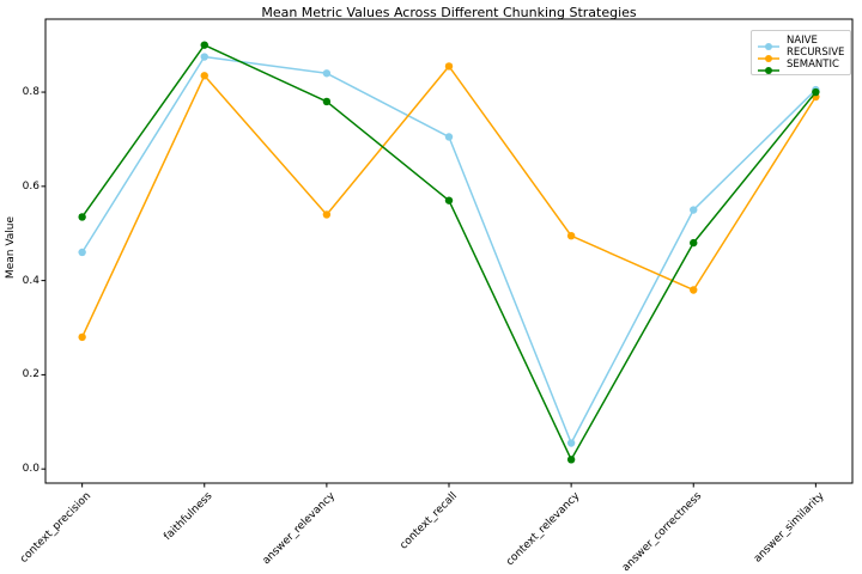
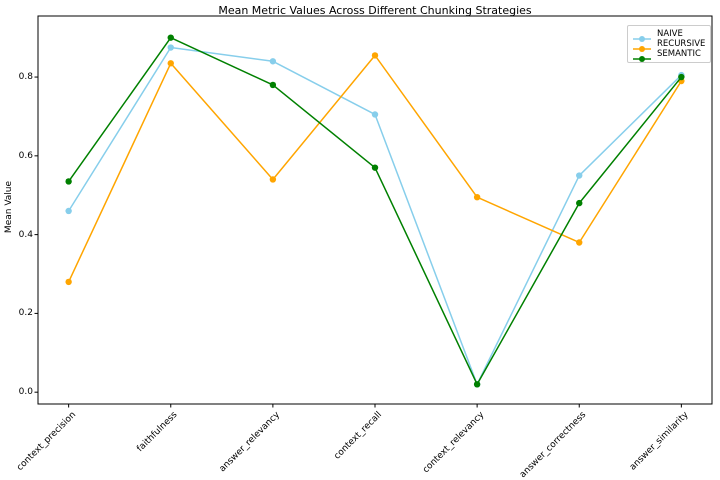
NAIVE/context_relevancy: 0.06 -> 0.02
